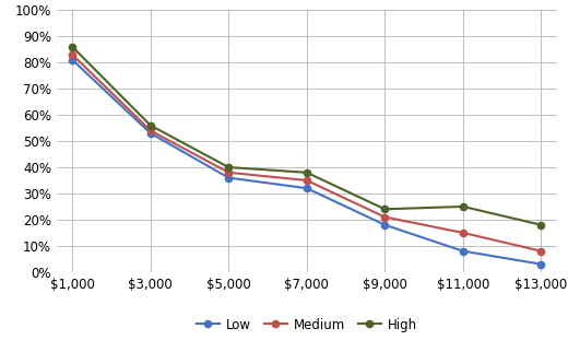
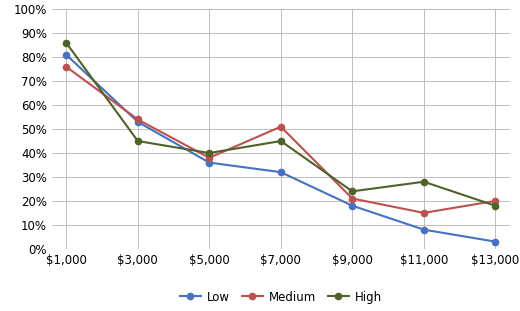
Medium/$1,000: 83% -> 76%
High/$3,000: 56% -> 45%
Medium/$7,000: 35% -> 51%
High/$7,000: 38% -> 45%
High/$11,000: 25% -> 28%
Medium/$13,000: 8% -> 20%
